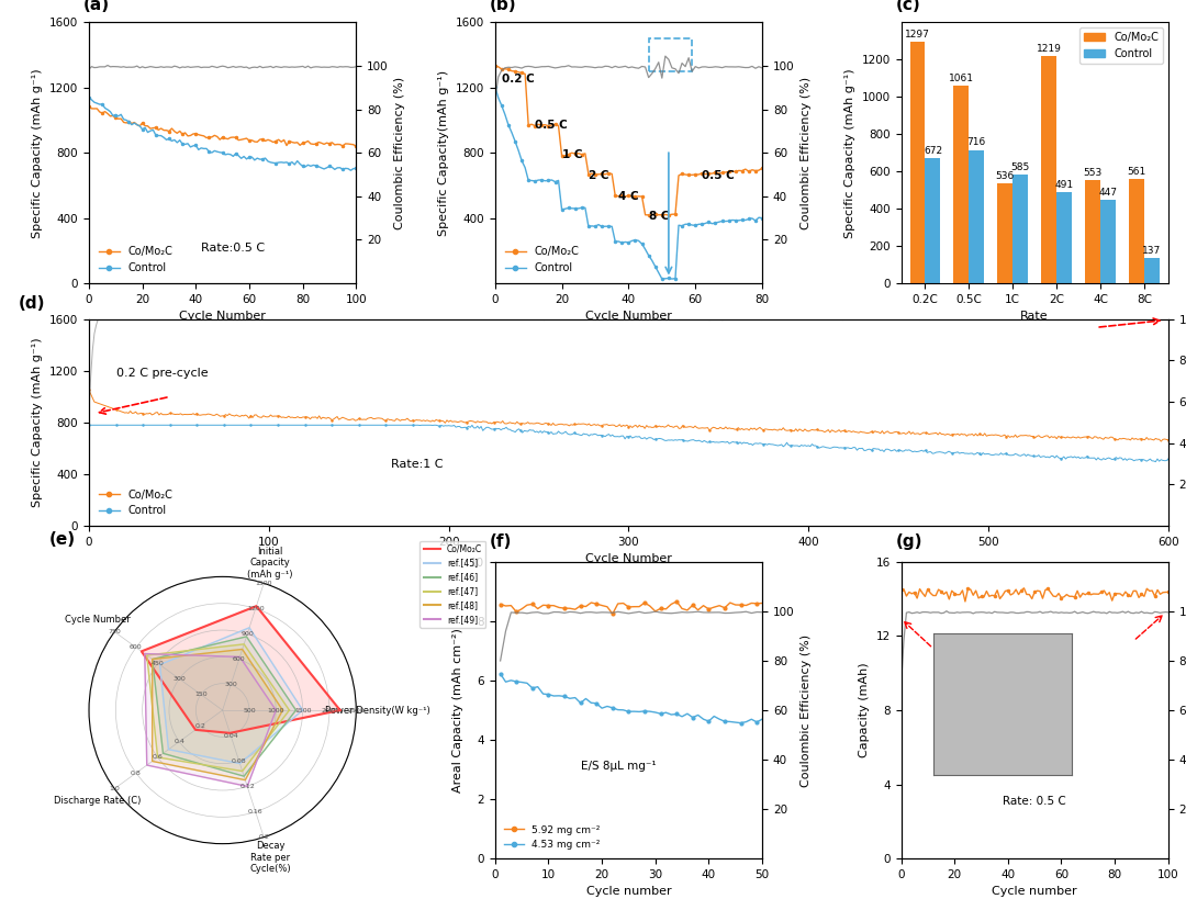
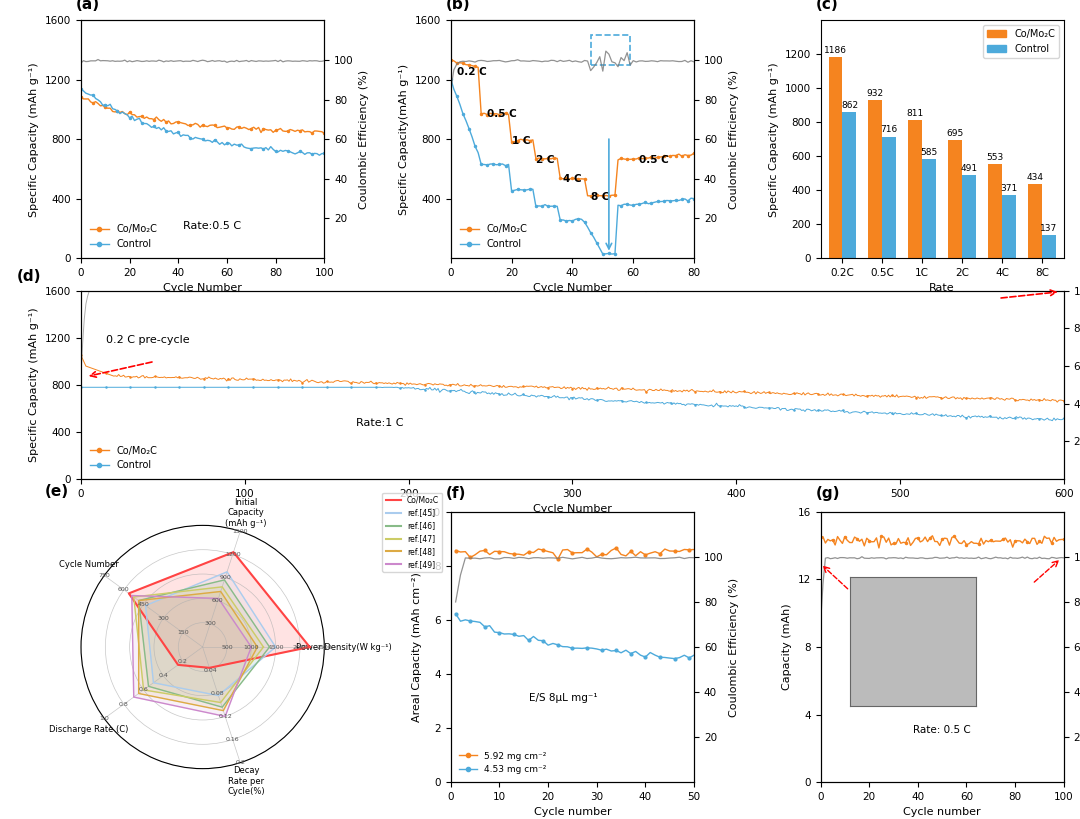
Co/Mo₂C/0.2C: 1297 -> 1186
Control/0.2C: 672 -> 862
Co/Mo₂C/0.5C: 1061 -> 932
Co/Mo₂C/1C: 536 -> 811
Co/Mo₂C/2C: 1219 -> 695
Control/4C: 447 -> 371
Co/Mo₂C/8C: 561 -> 434
